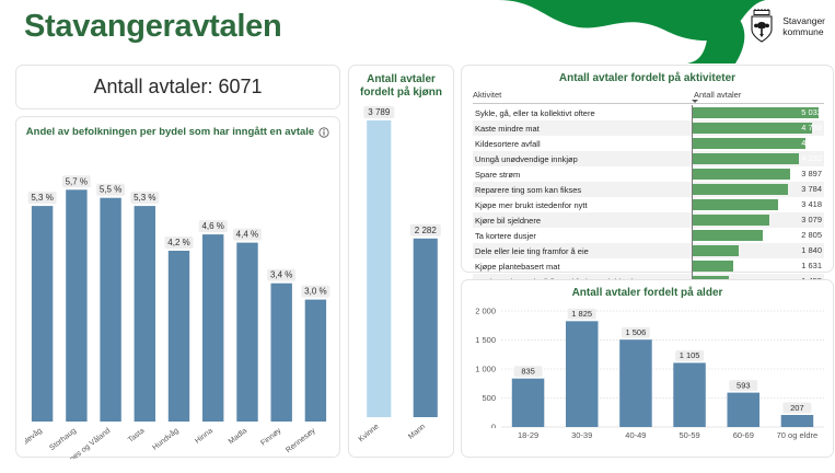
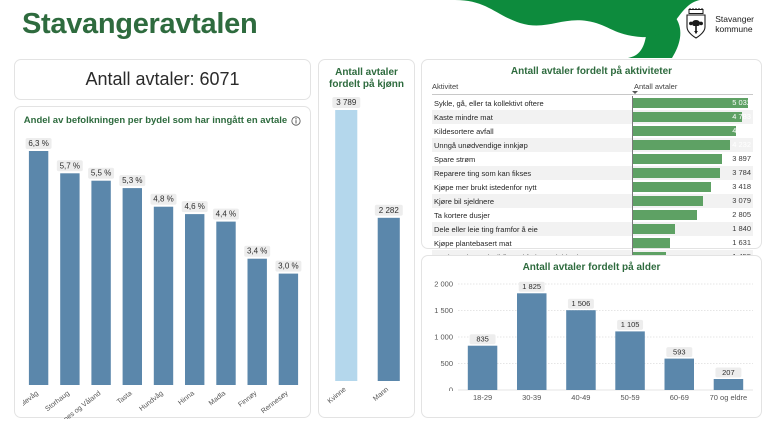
Andel av befolkningen per bydel som har inngått en avtale/Hillevåg: 5,3 -> 6,3
Andel av befolkningen per bydel som har inngått en avtale/Hundvåg: 4,2 -> 4,8
